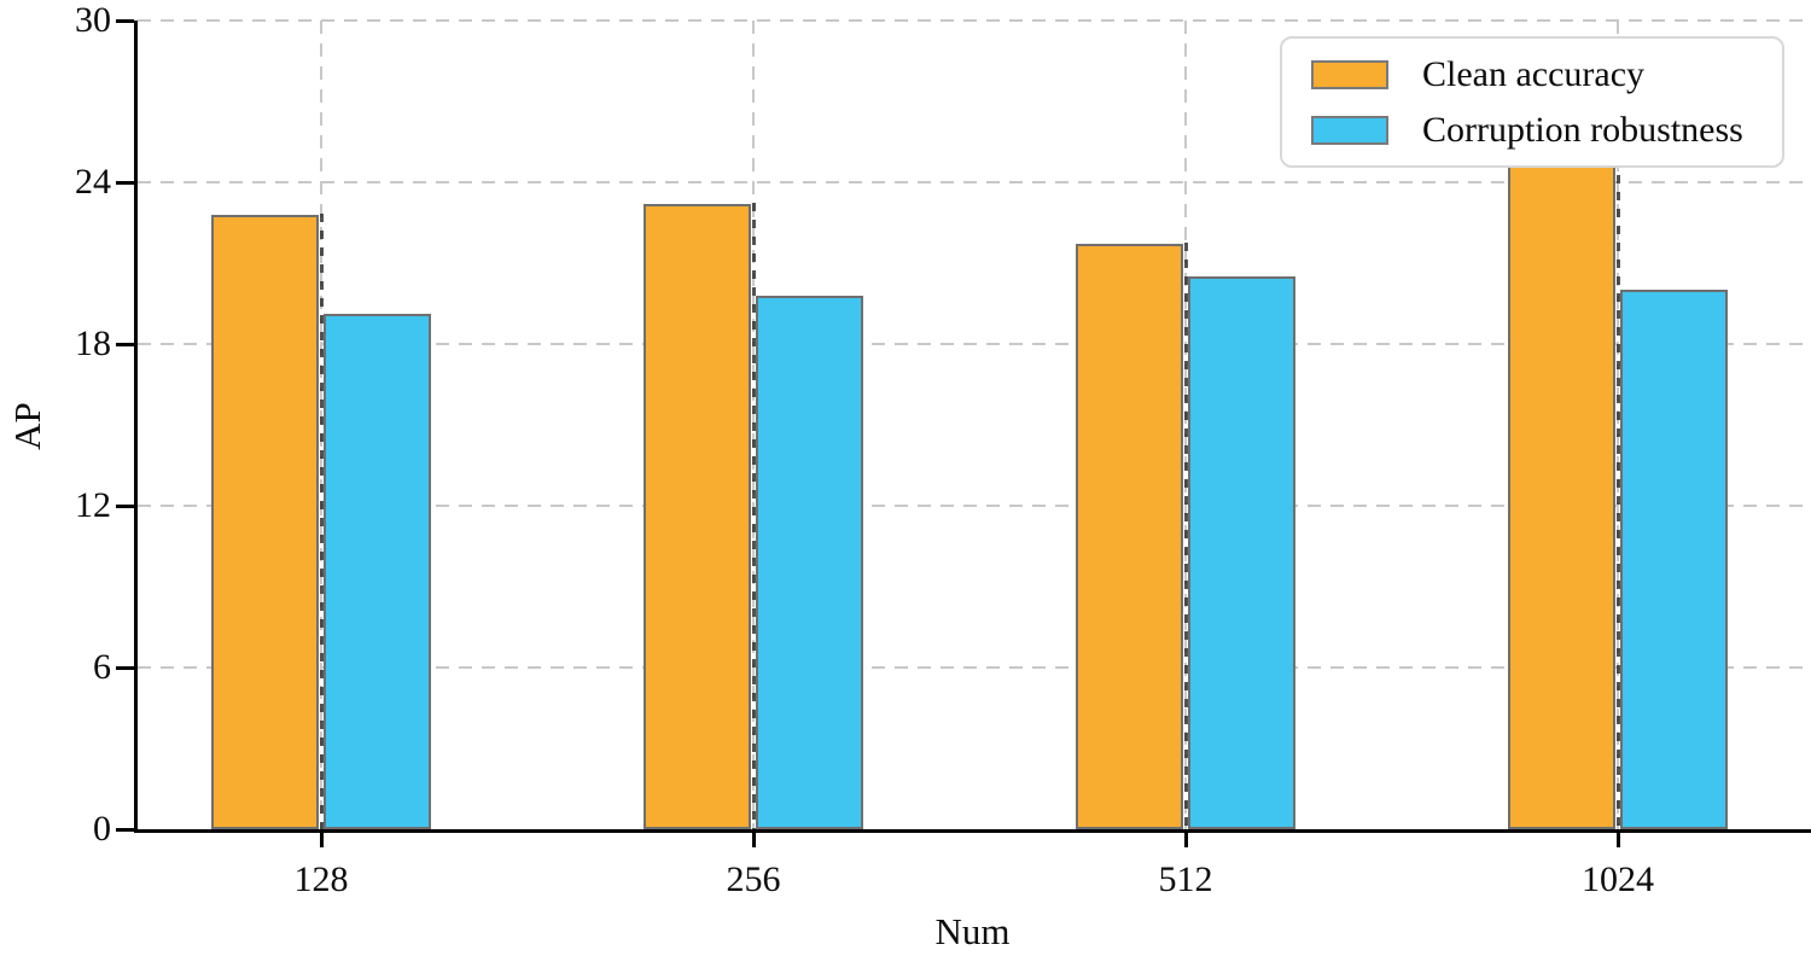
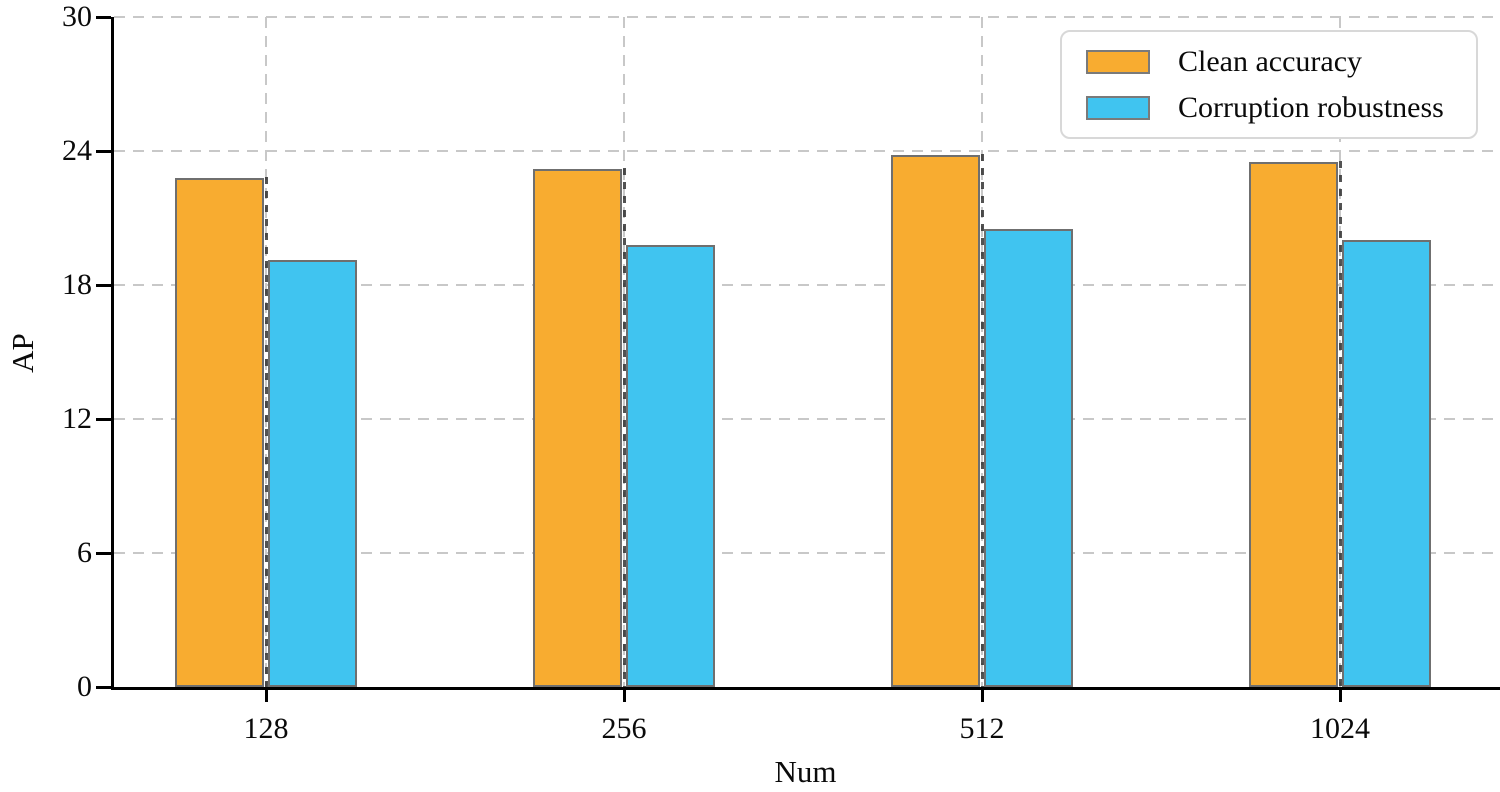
Clean accuracy/512: 21.7 -> 23.8
Clean accuracy/1024: 25.5 -> 23.5
